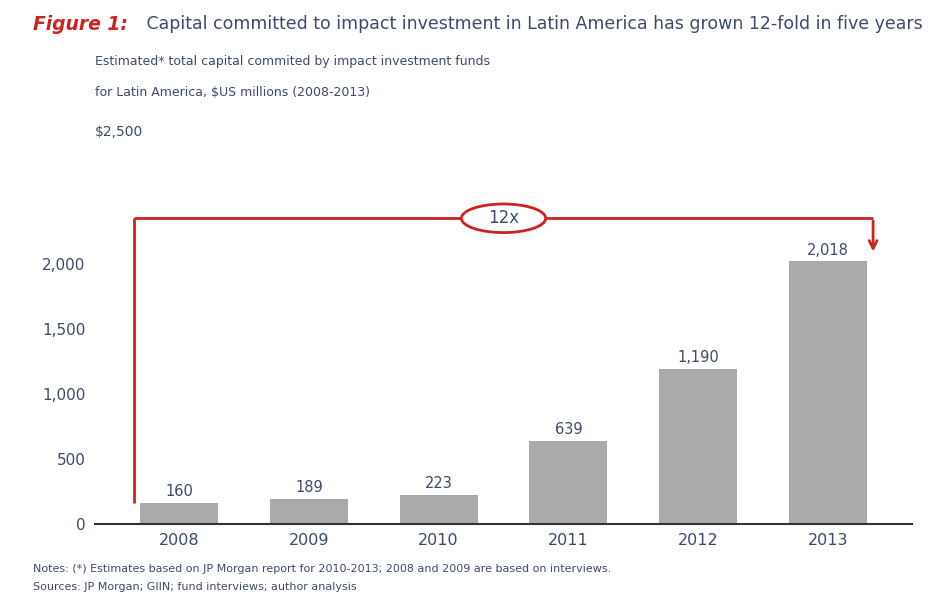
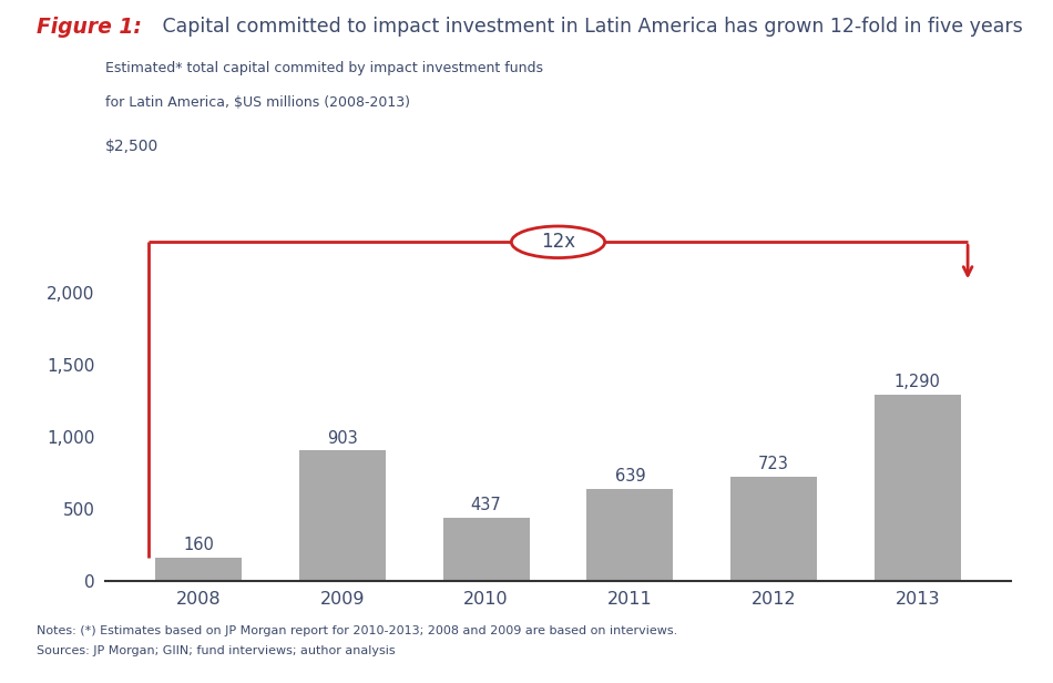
2009: 189 -> 903
2010: 223 -> 437
2012: 1,190 -> 723
2013: 2,018 -> 1,290
